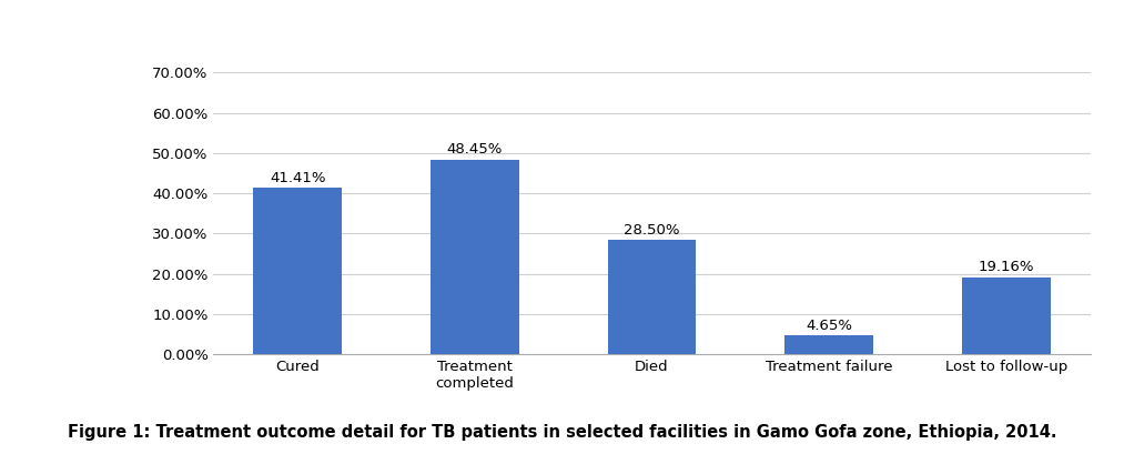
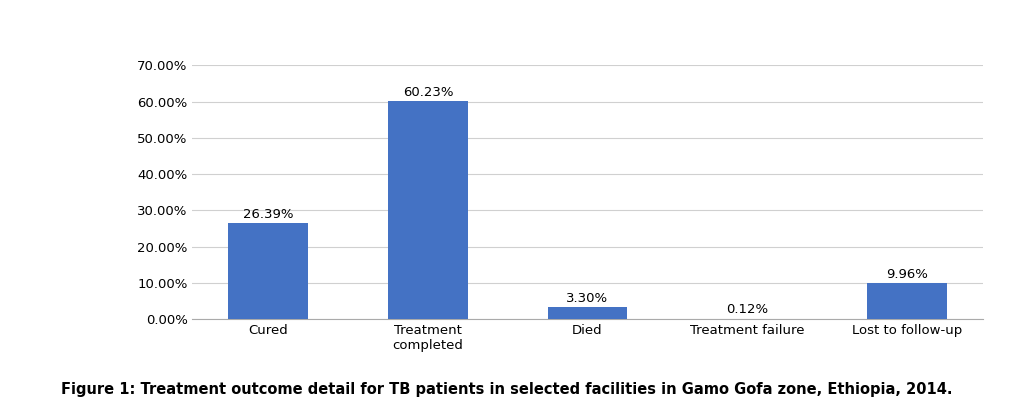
Cured: 41.41% -> 26.39%
Treatment completed: 48.45% -> 60.23%
Died: 28.50% -> 3.30%
Treatment failure: 4.65% -> 0.12%
Lost to follow-up: 19.16% -> 9.96%
